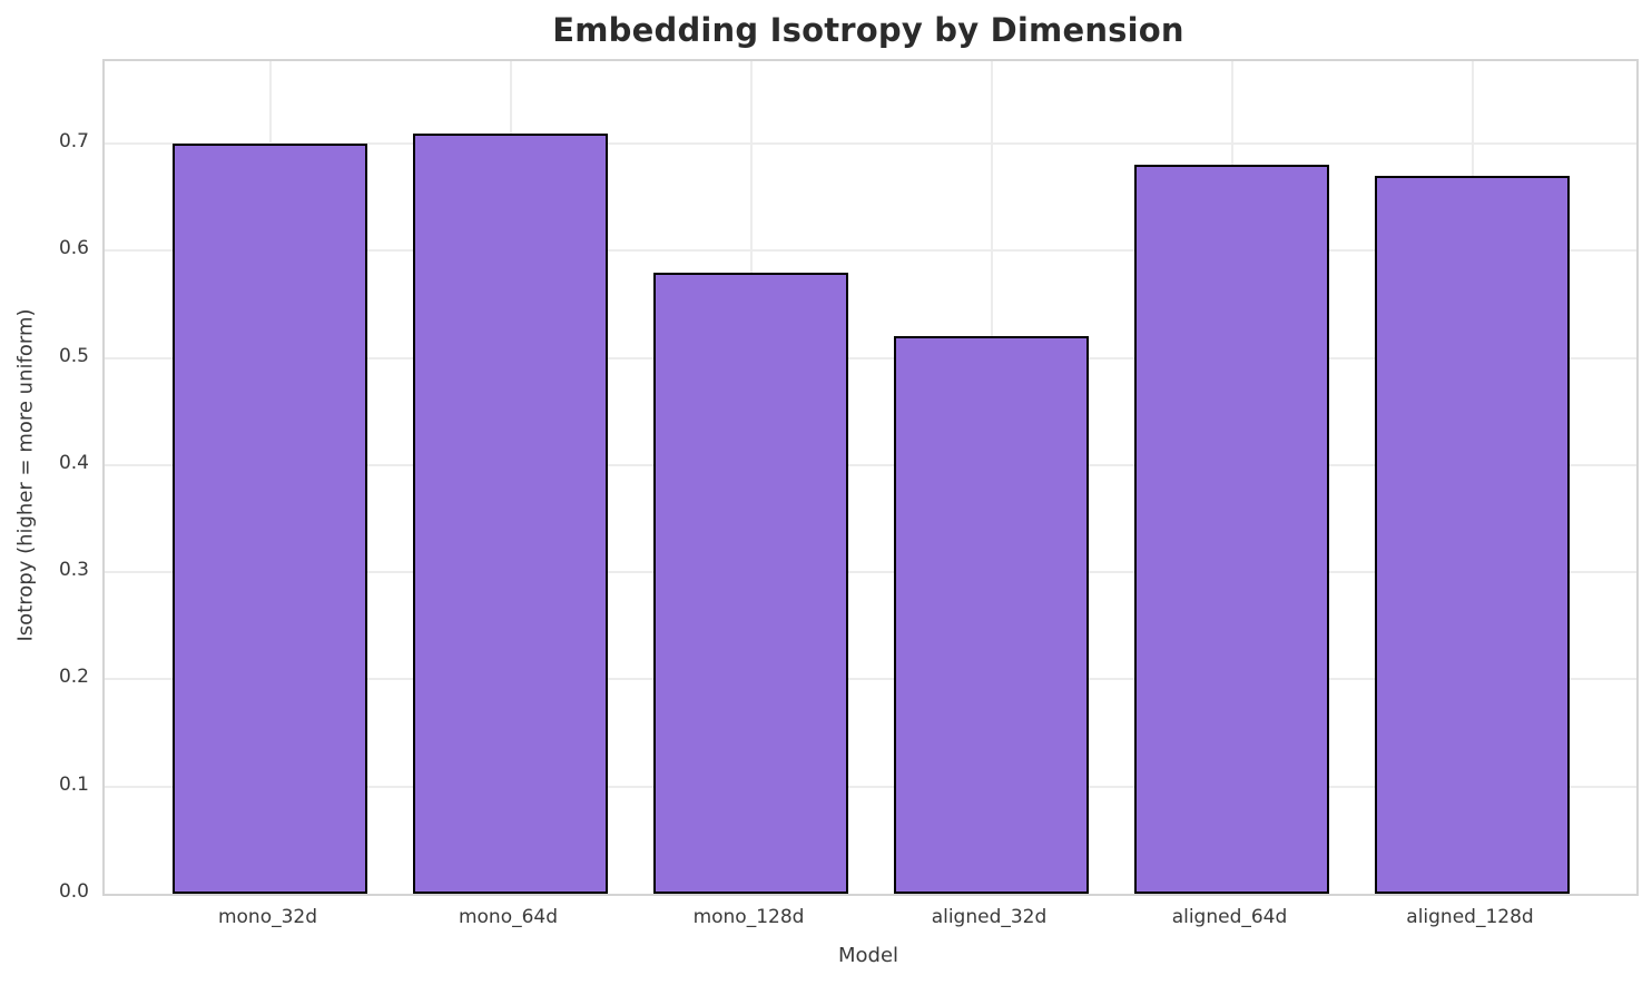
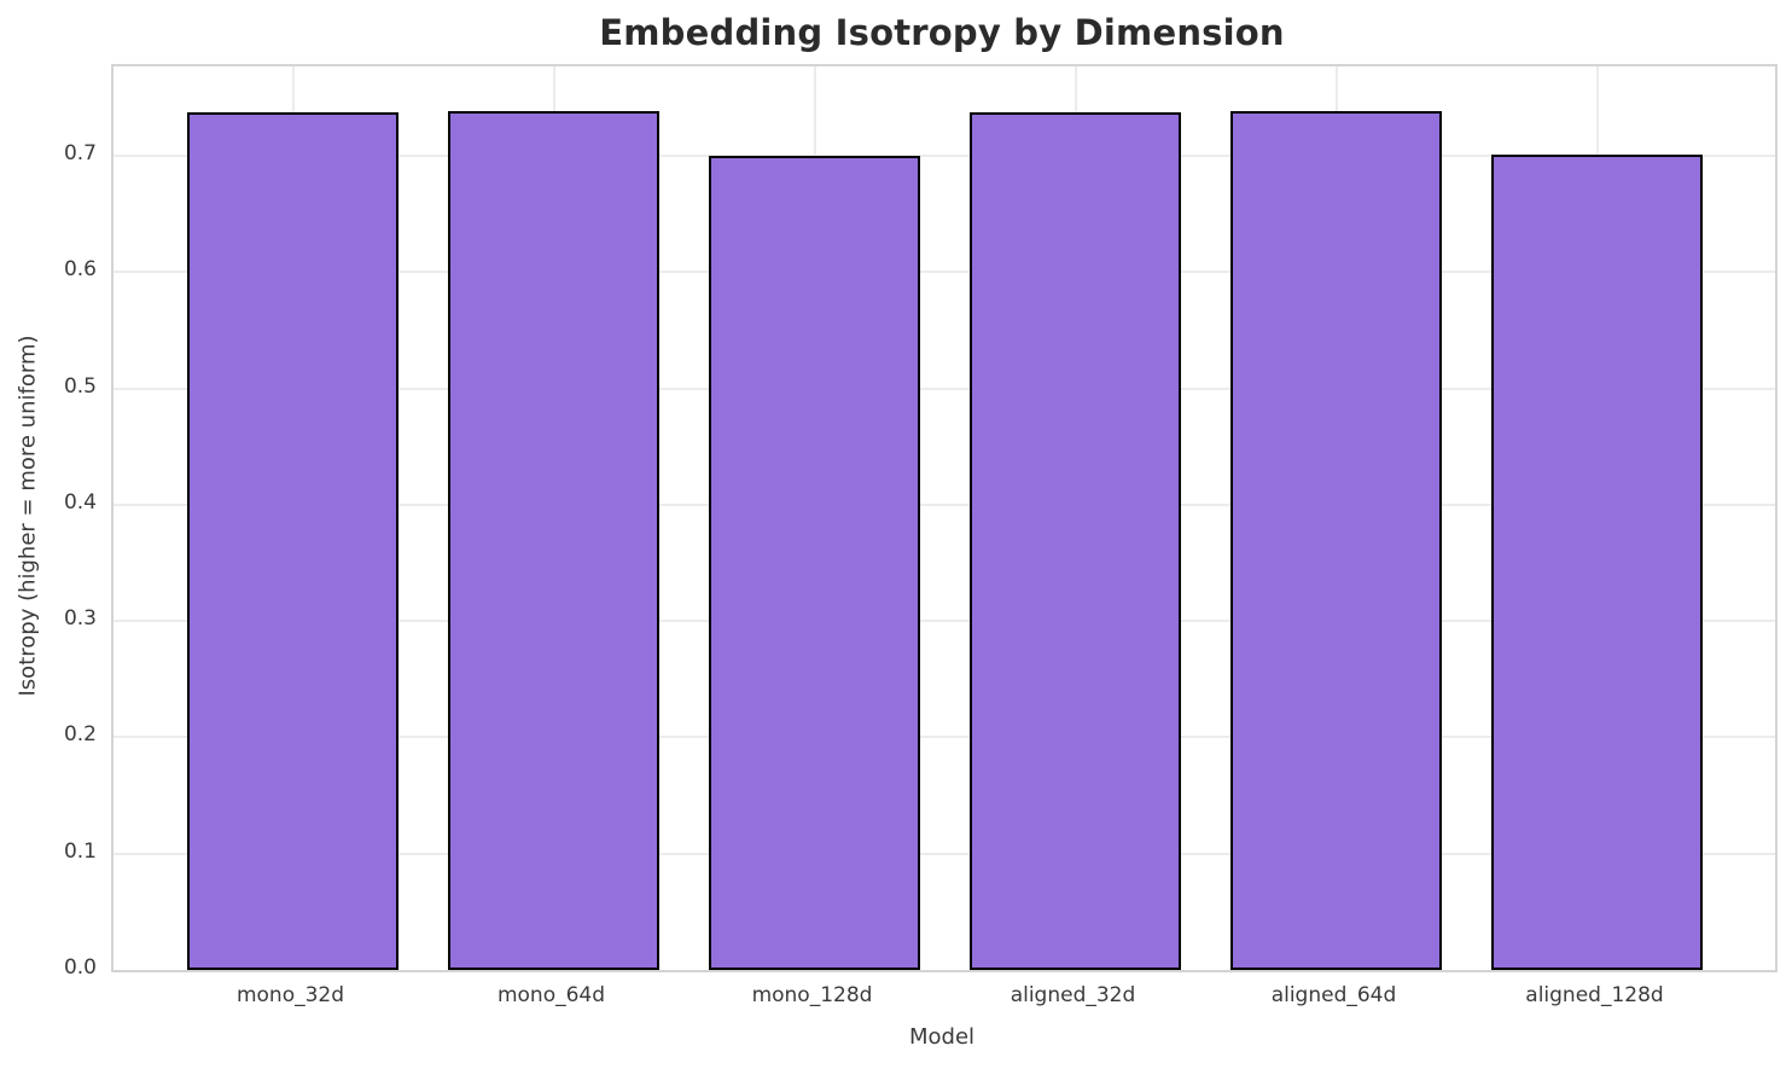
mono_32d: 0.70 -> 0.74
mono_64d: 0.71 -> 0.74
mono_128d: 0.58 -> 0.70
aligned_32d: 0.52 -> 0.74
aligned_64d: 0.68 -> 0.74
aligned_128d: 0.67 -> 0.70
